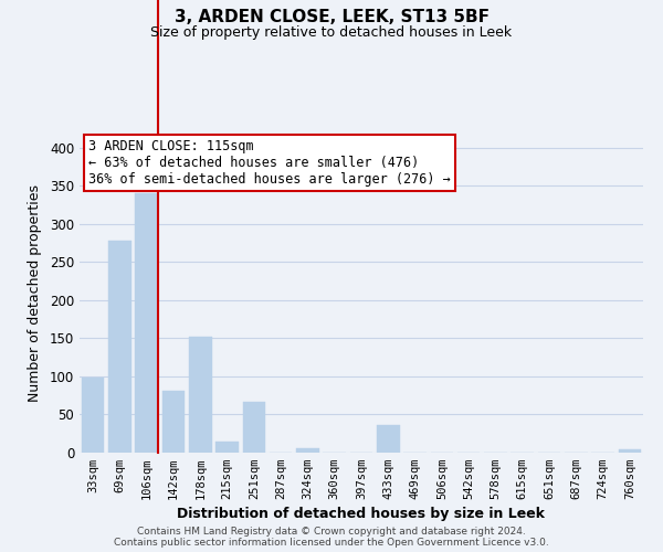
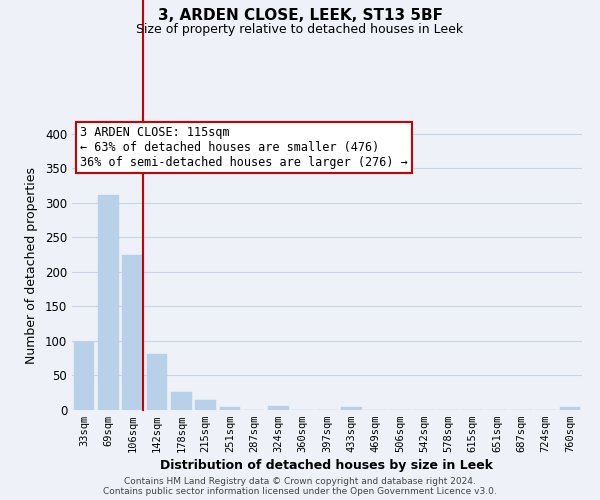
69sqm: 278 -> 312
106sqm: 340 -> 224
178sqm: 152 -> 26
251sqm: 66 -> 5
433sqm: 36 -> 5
